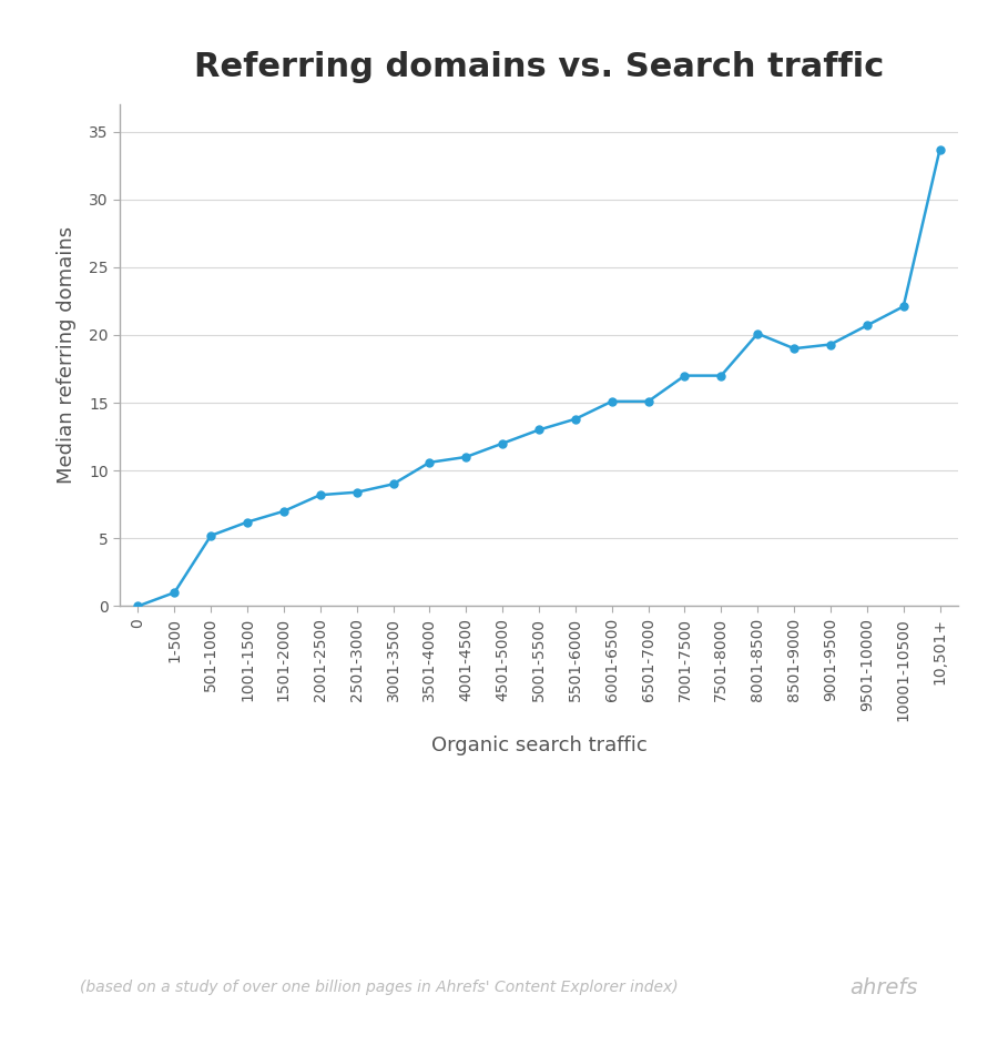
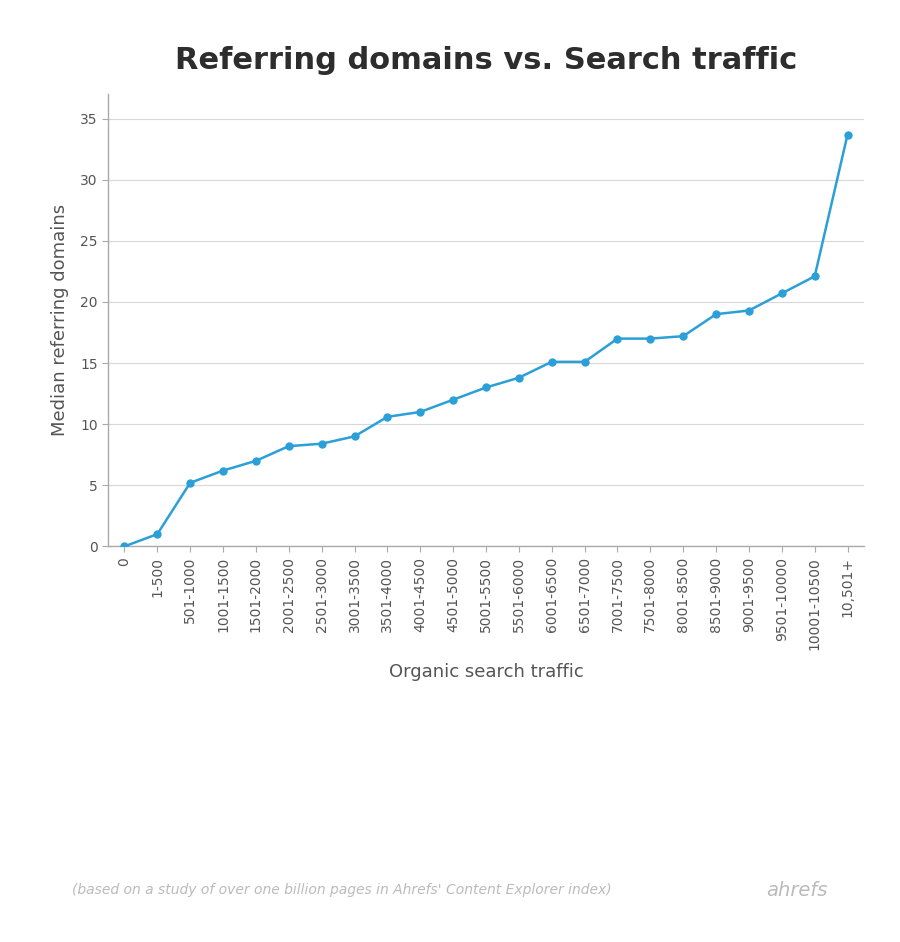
8001-8500: 20.1 -> 17.2
